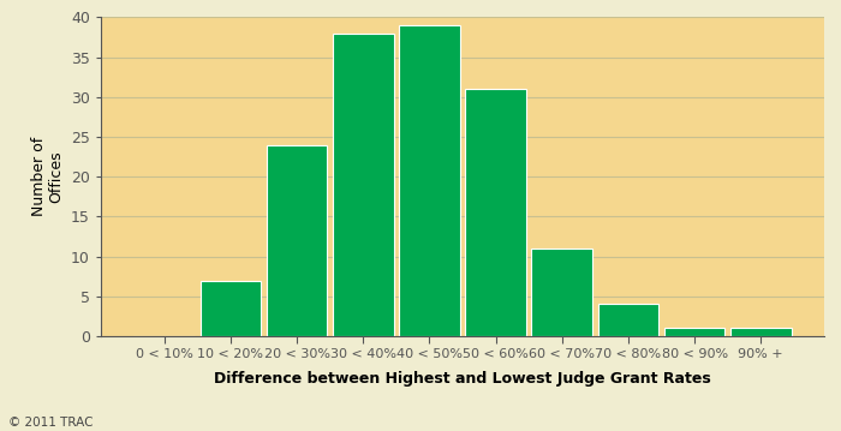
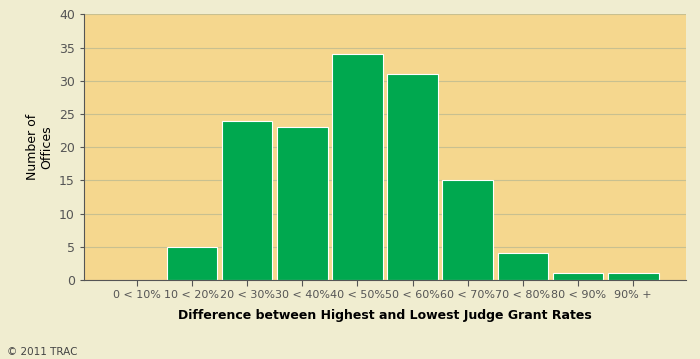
10 < 20%: 7 -> 5
30 < 40%: 38 -> 23
40 < 50%: 39 -> 34
60 < 70%: 11 -> 15
